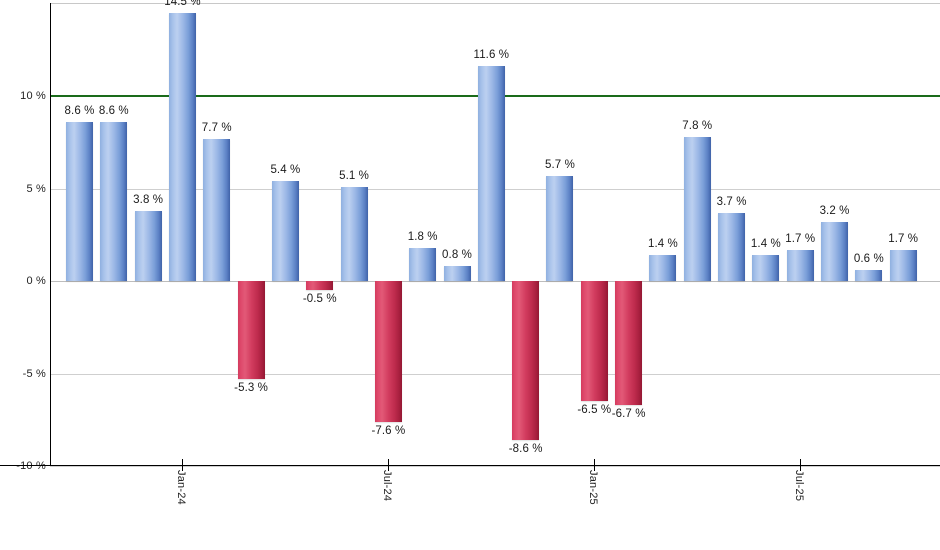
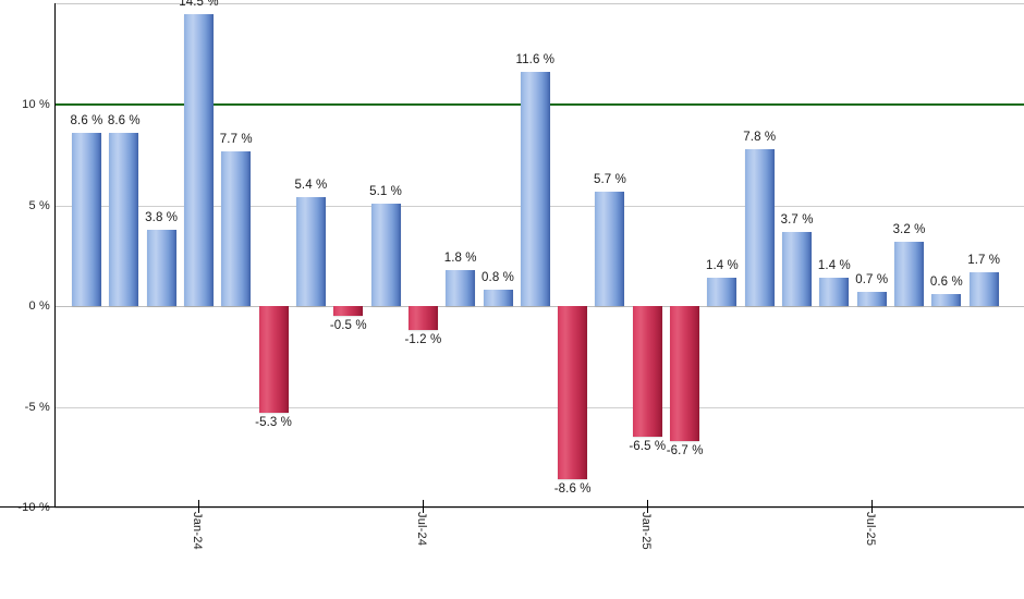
Jul-24: -7.6 -> -1.2
Jul-25: 1.7 -> 0.7
